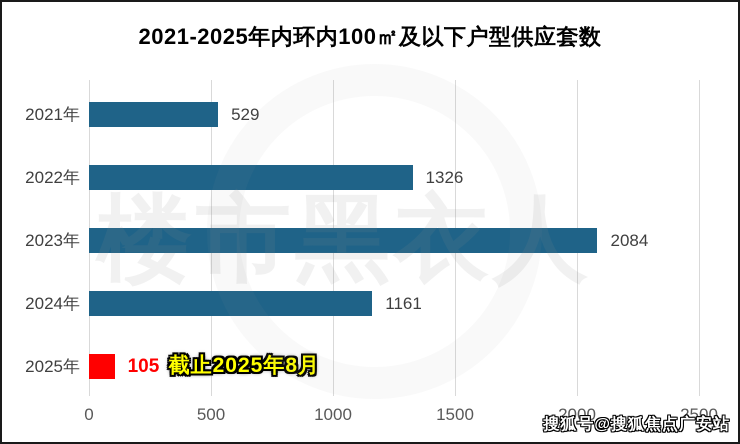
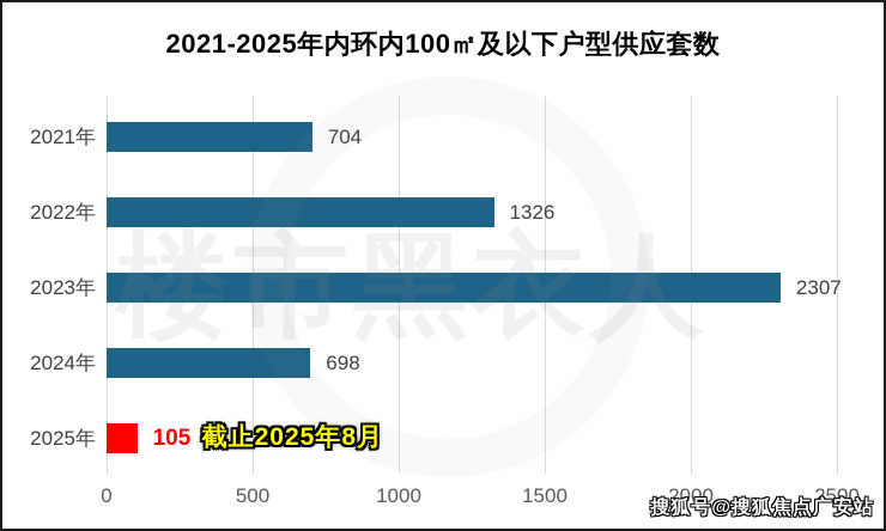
2021年: 529 -> 704
2023年: 2084 -> 2307
2024年: 1161 -> 698
